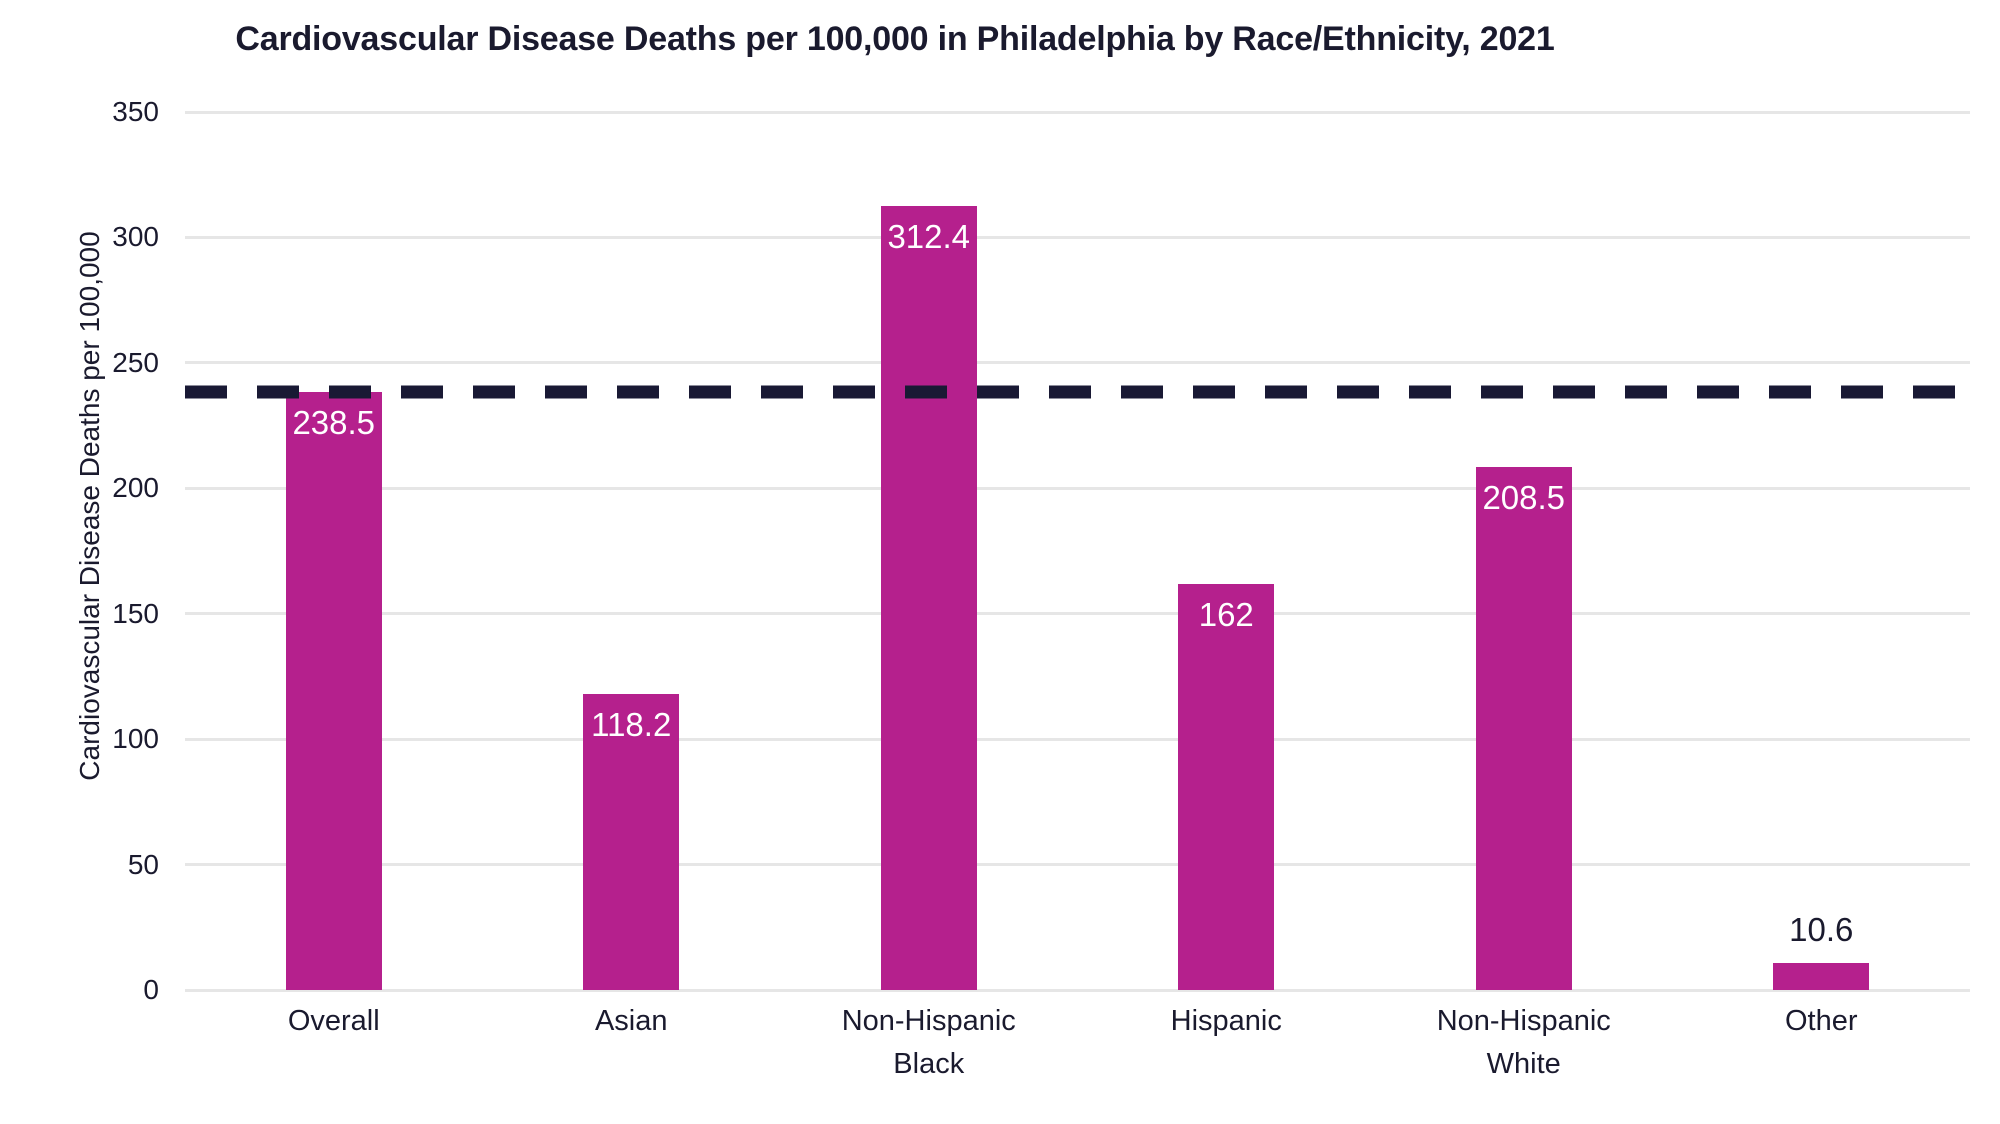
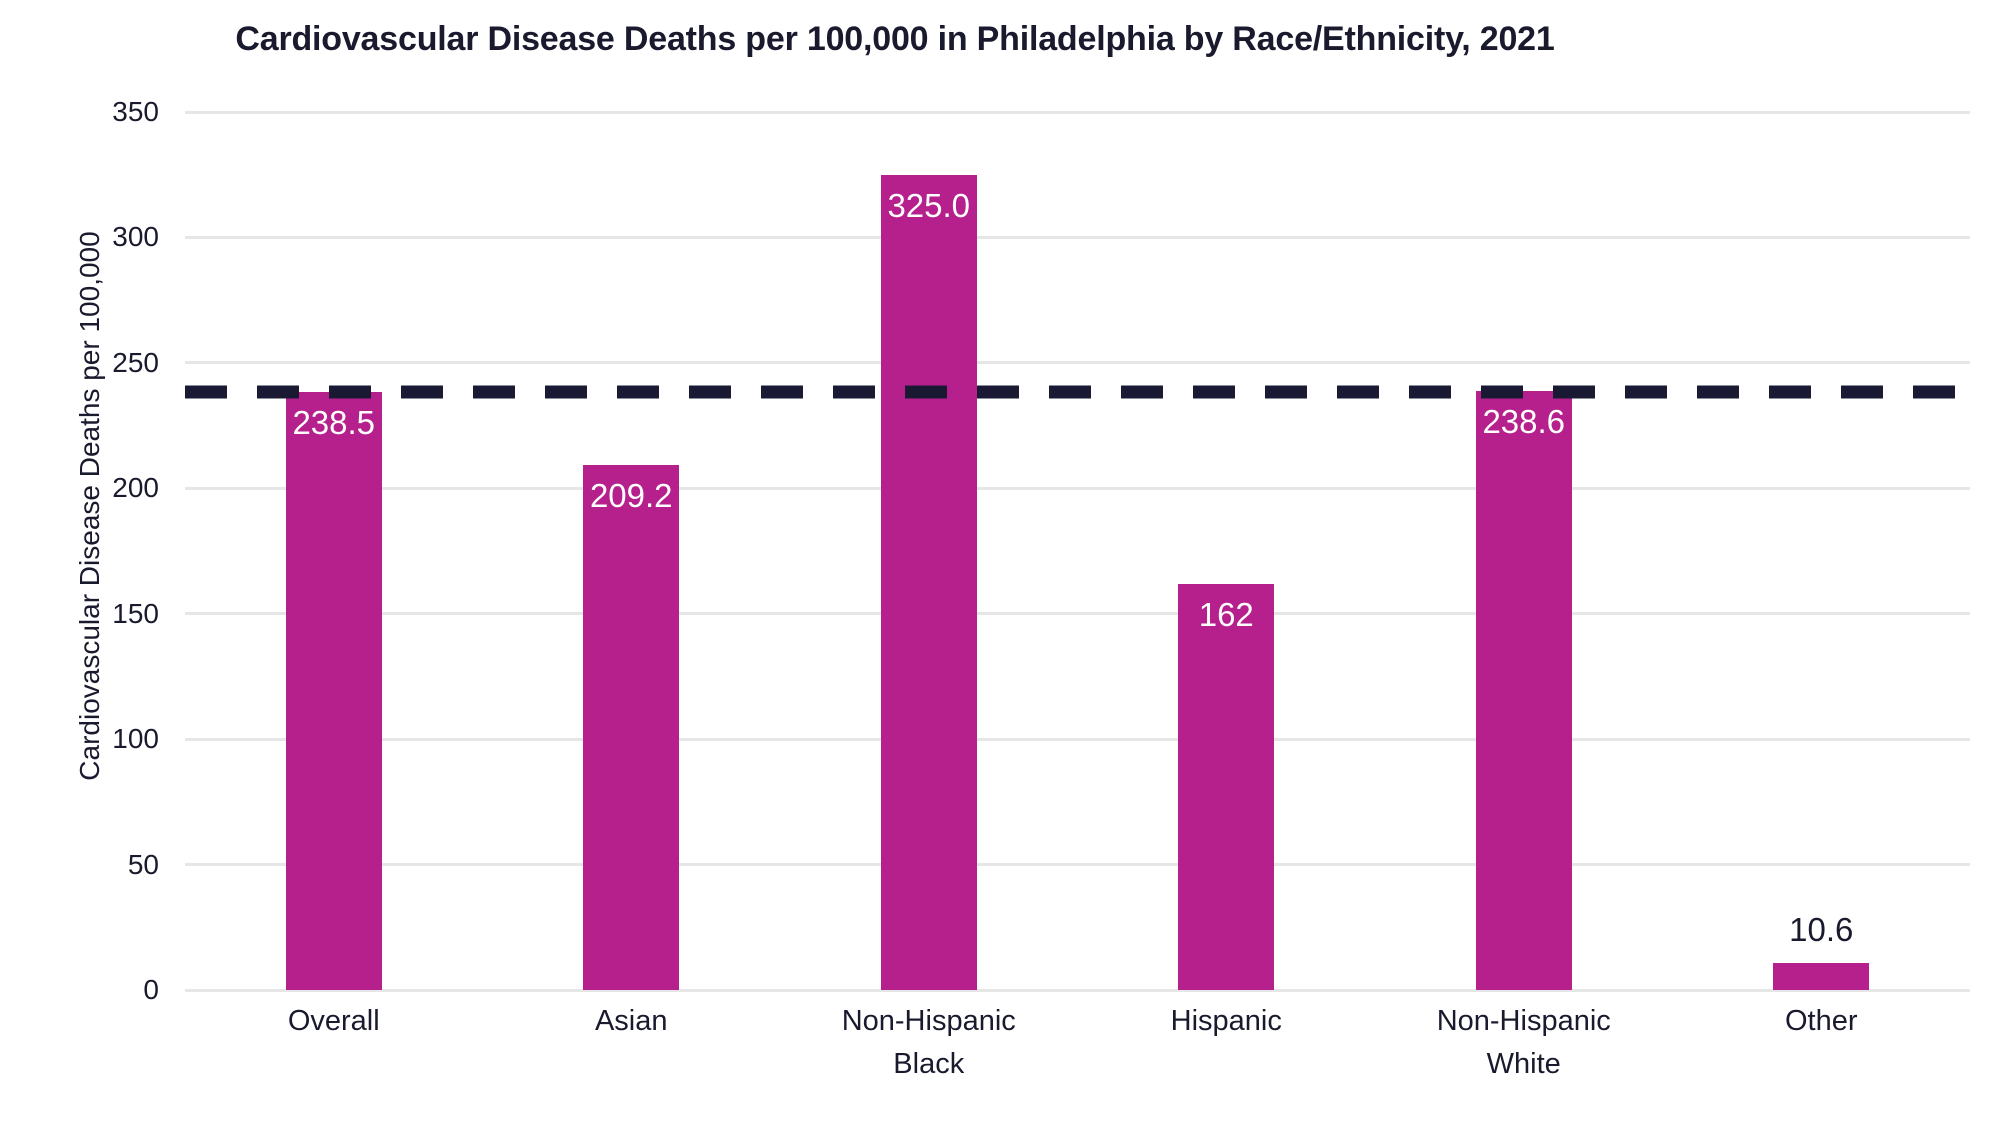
Asian: 118.2 -> 209.2
Non-Hispanic Black: 312.4 -> 325.0
Non-Hispanic White: 208.5 -> 238.6
